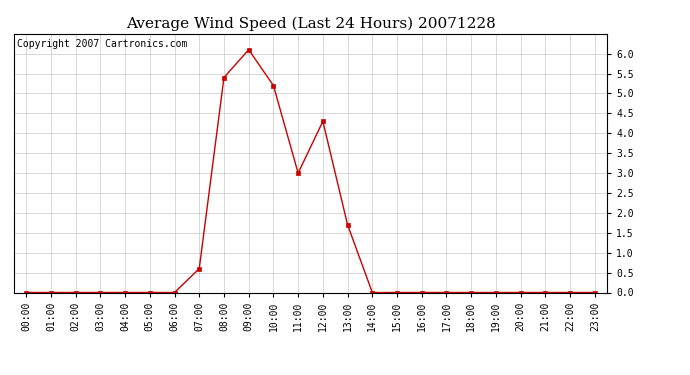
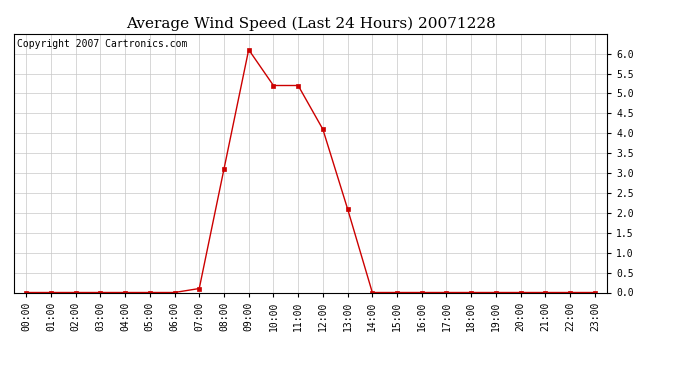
07:00: 0.6 -> 0.1
08:00: 5.4 -> 3.1
11:00: 3.0 -> 5.2
12:00: 4.3 -> 4.1
13:00: 1.7 -> 2.1
